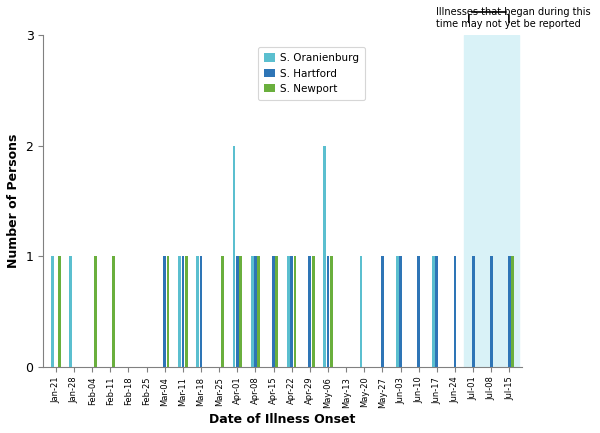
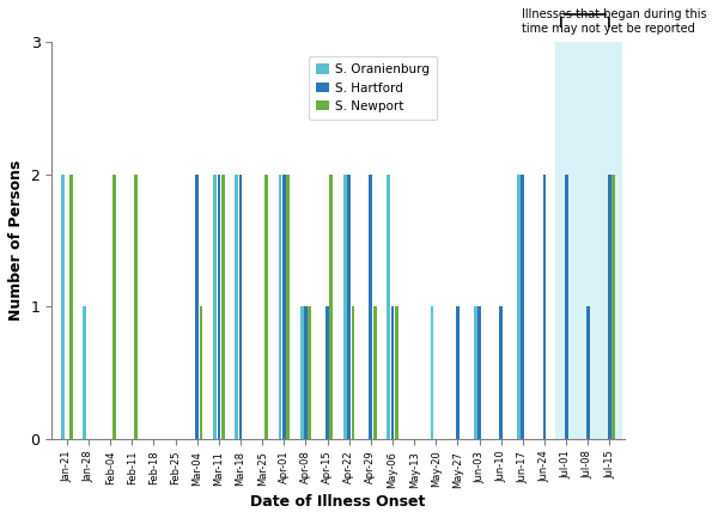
S. Oranienburg/Jan-21: 1 -> 2
S. Newport/Jan-21: 1 -> 2
S. Newport/Feb-04: 1 -> 2
S. Newport/Feb-11: 1 -> 2
S. Hartford/Mar-04: 1 -> 2
S. Oranienburg/Mar-11: 1 -> 2
S. Hartford/Mar-11: 1 -> 2
S. Newport/Mar-11: 1 -> 2
S. Oranienburg/Mar-18: 1 -> 2
S. Hartford/Mar-18: 1 -> 2
S. Newport/Mar-25: 1 -> 2
S. Hartford/Apr-01: 1 -> 2
S. Newport/Apr-01: 1 -> 2
S. Newport/Apr-15: 1 -> 2
S. Oranienburg/Apr-22: 1 -> 2
S. Hartford/Apr-22: 1 -> 2
S. Hartford/Apr-29: 1 -> 2
S. Oranienburg/Jun-17: 1 -> 2
S. Hartford/Jun-17: 1 -> 2
S. Hartford/Jun-24: 1 -> 2
S. Hartford/Jul-01: 1 -> 2
S. Hartford/Jul-15: 1 -> 2
S. Newport/Jul-15: 1 -> 2
